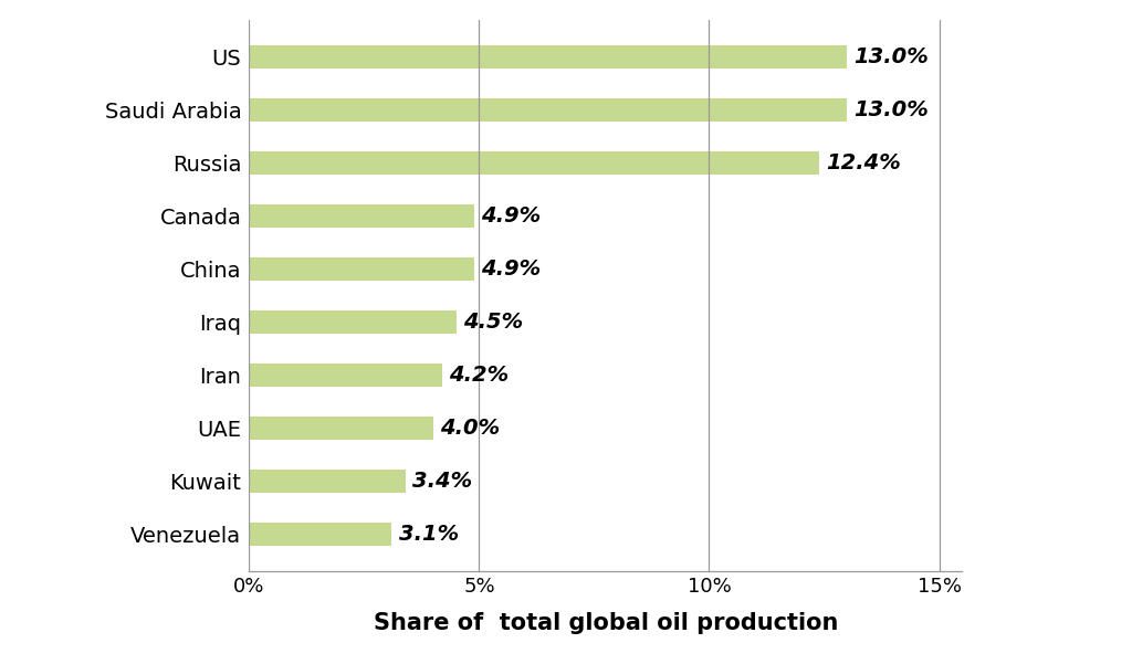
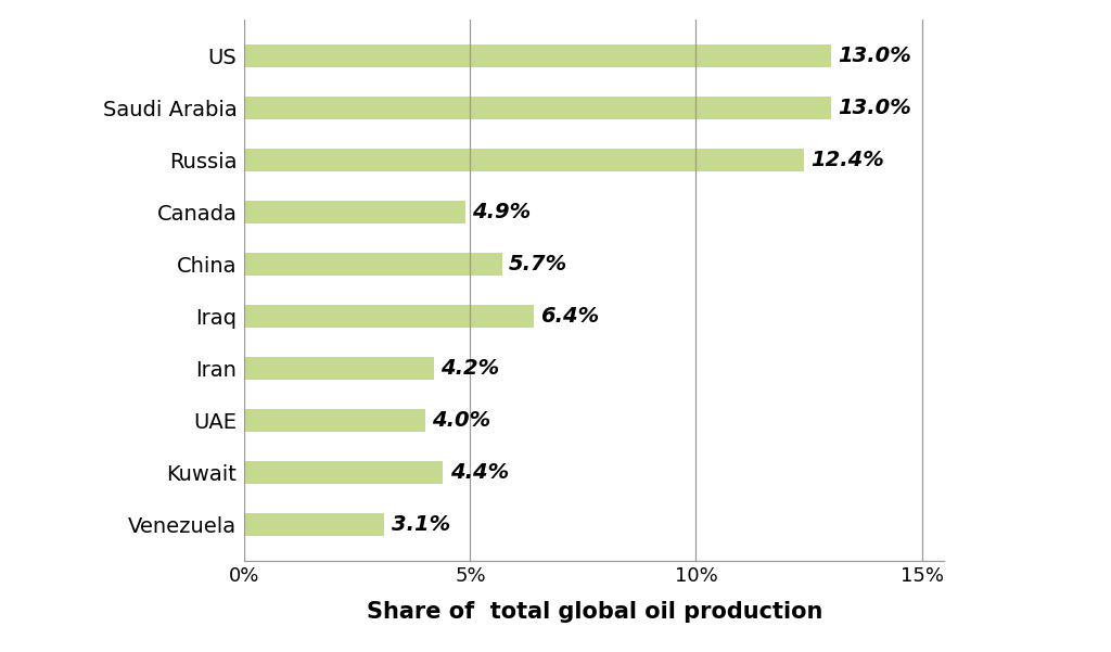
China: 4.9% -> 5.7%
Iraq: 4.5% -> 6.4%
Kuwait: 3.4% -> 4.4%
